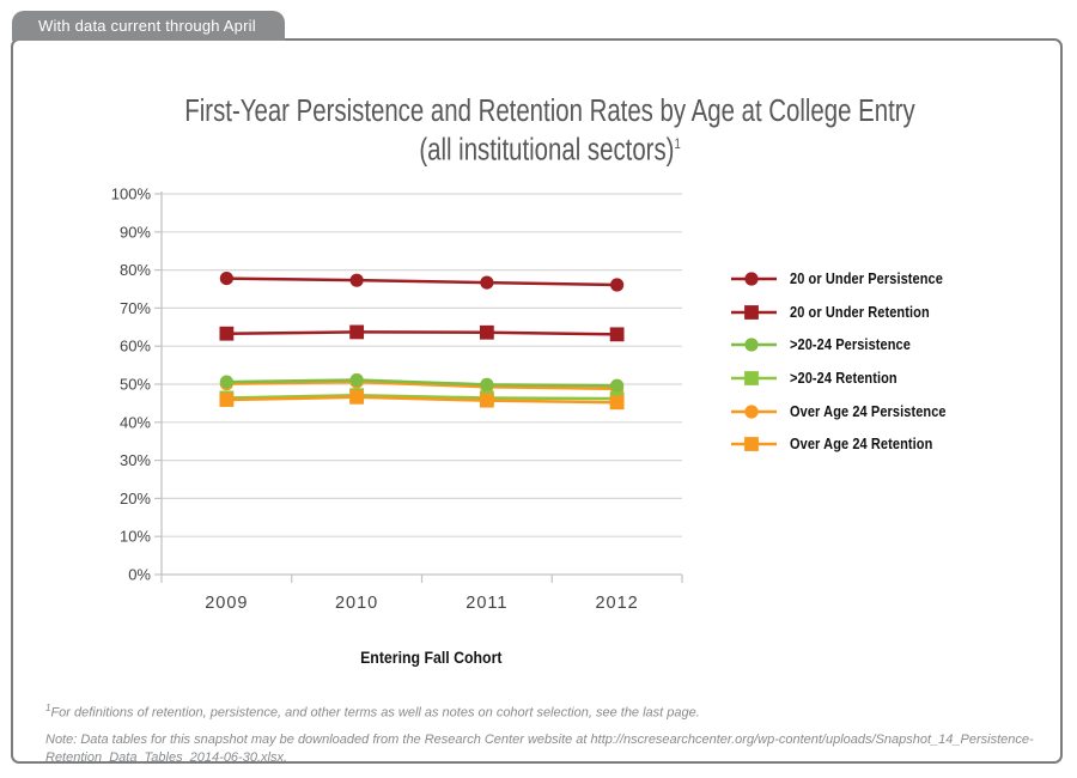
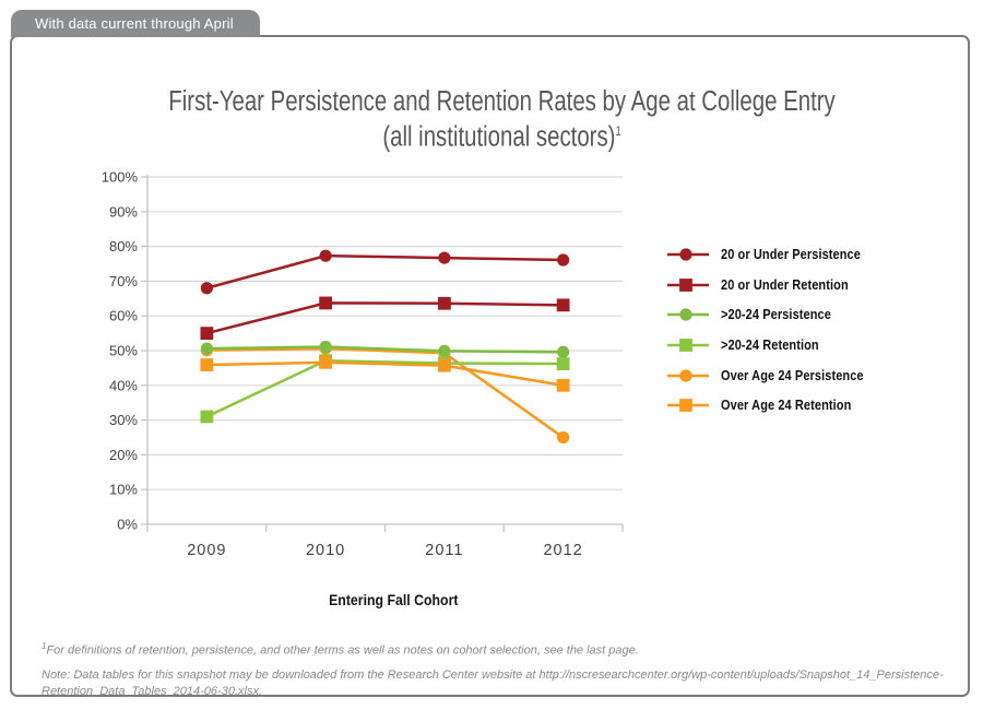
20 or Under Persistence/2009: 78% -> 68%
20 or Under Retention/2009: 63% -> 55%
>20-24 Retention/2009: 46% -> 31%
Over Age 24 Persistence/2012: 49% -> 25%
Over Age 24 Retention/2012: 45% -> 40%
